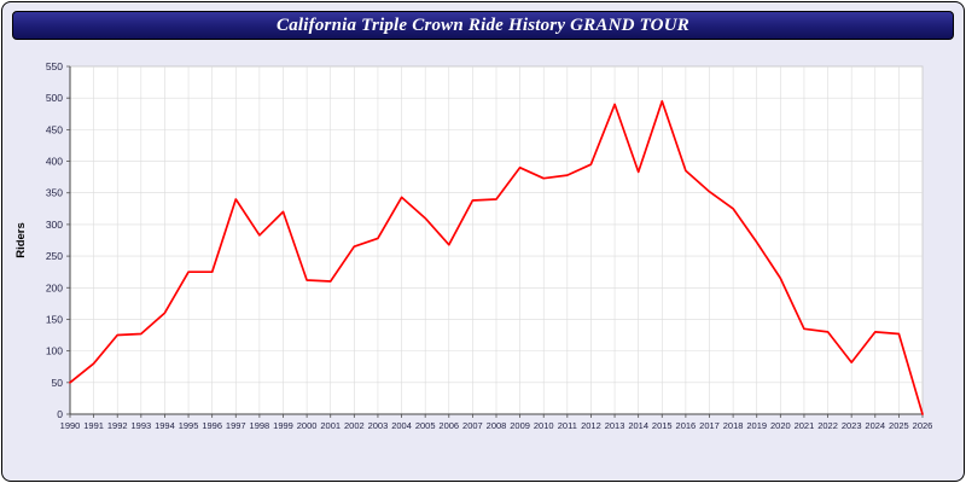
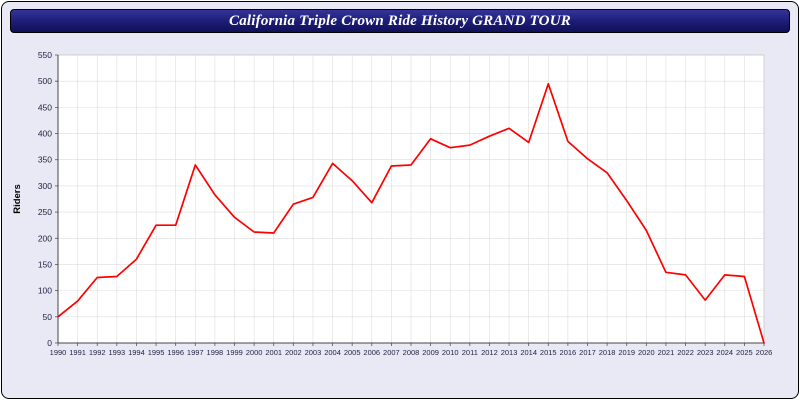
1999: 320 -> 240
2013: 490 -> 410
